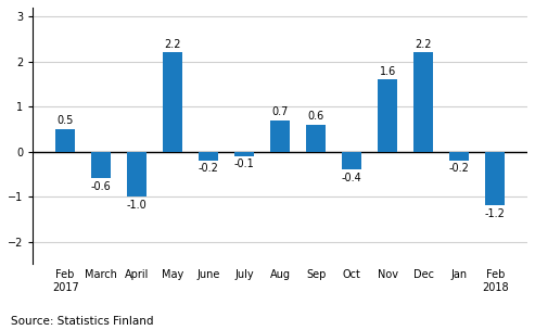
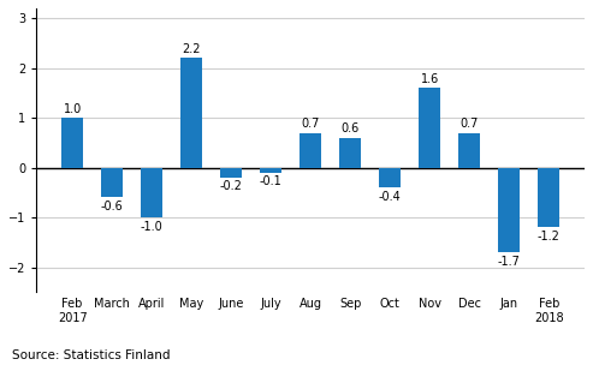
Feb 2017: 0.5 -> 1.0
Dec: 2.2 -> 0.7
Jan: -0.2 -> -1.7
